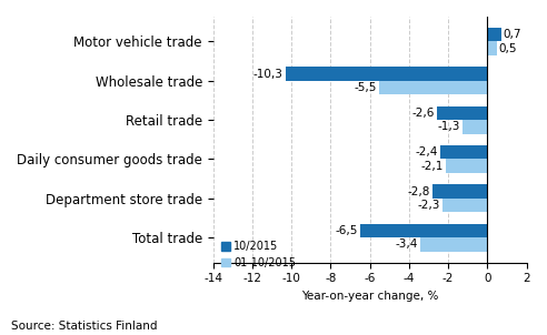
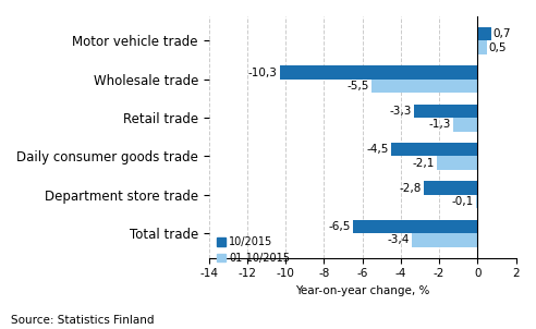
10/2015/Retail trade: -2,6 -> -3,3
10/2015/Daily consumer goods trade: -2,4 -> -4,5
01-10/2015/Department store trade: -2,3 -> -0,1
